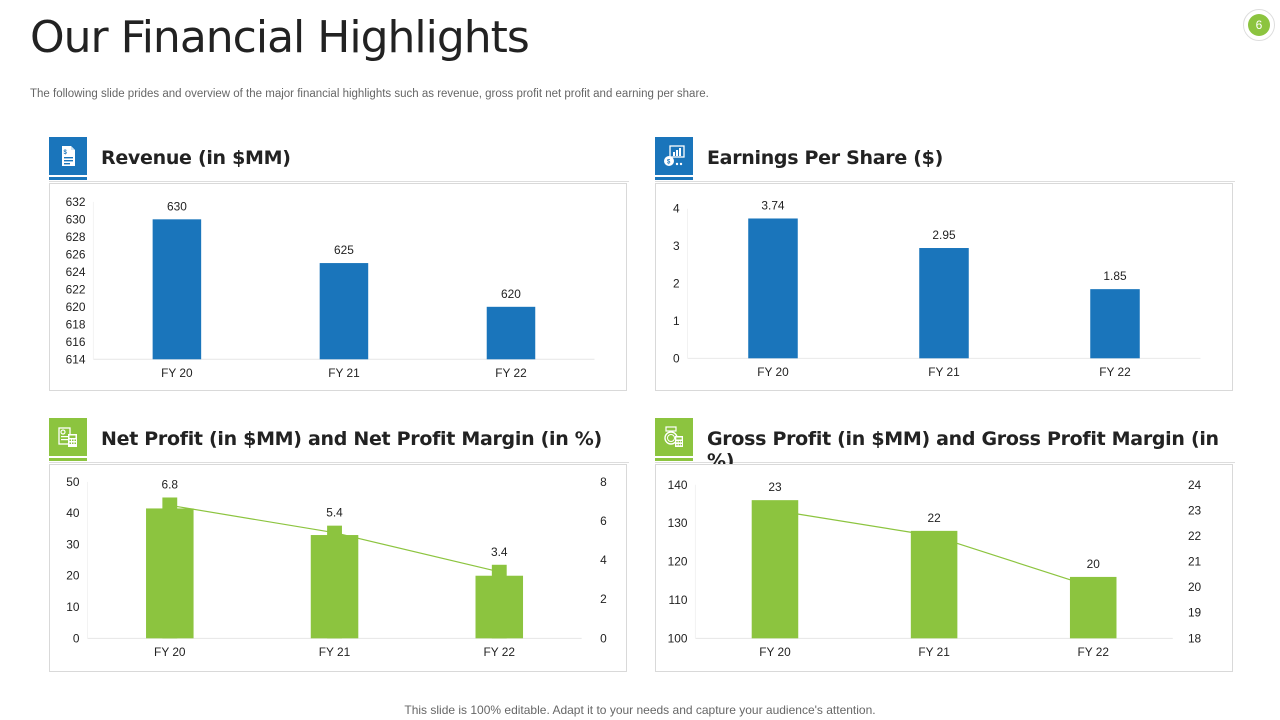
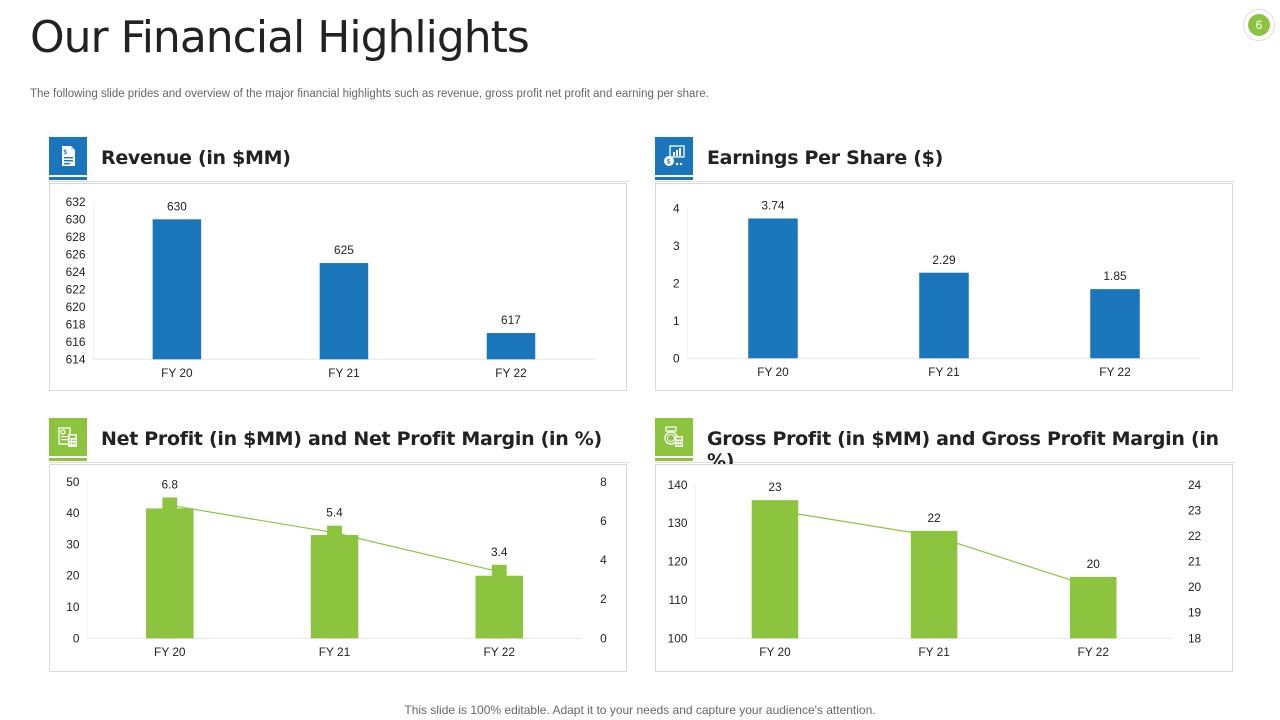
Revenue (in $MM)/FY 22: 620 -> 617
Earnings Per Share ($)/FY 21: 2.95 -> 2.29
